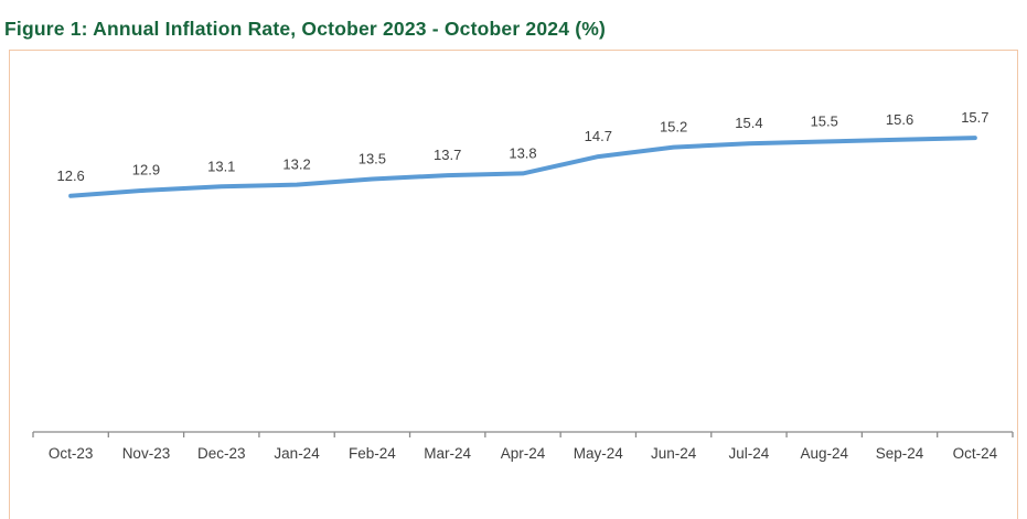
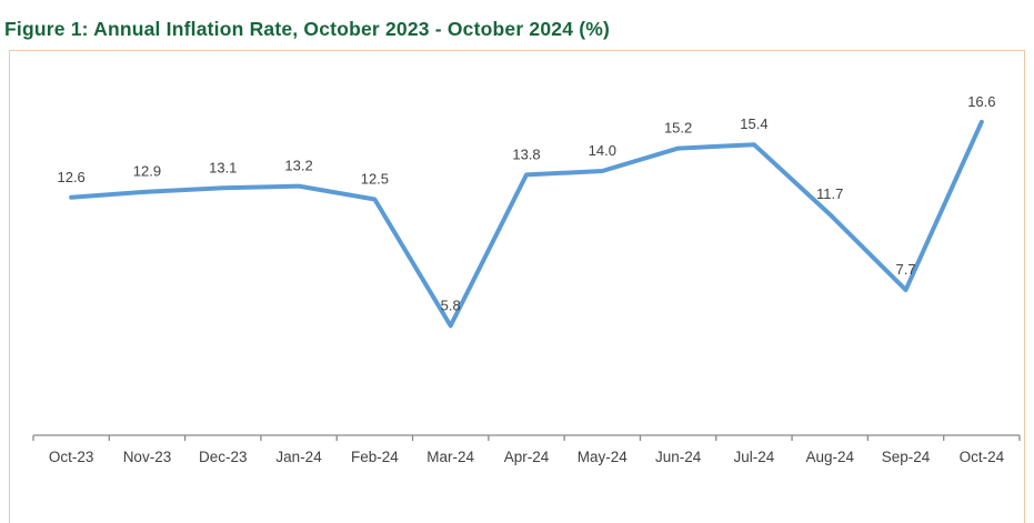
Feb-24: 13.5 -> 12.5
Mar-24: 13.7 -> 5.8
May-24: 14.7 -> 14.0
Aug-24: 15.5 -> 11.7
Sep-24: 15.6 -> 7.7
Oct-24: 15.7 -> 16.6
